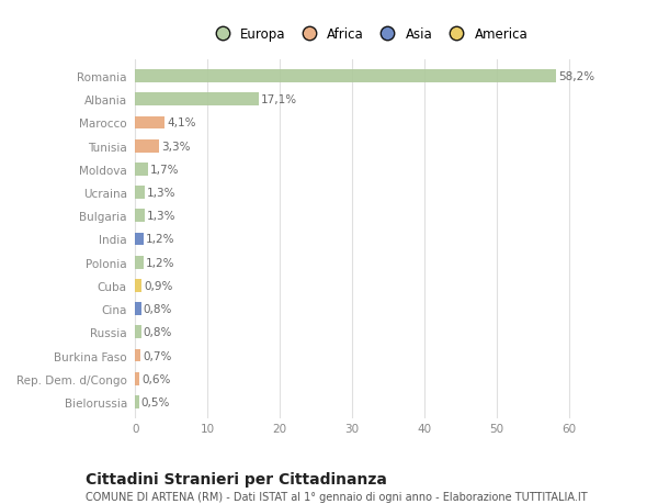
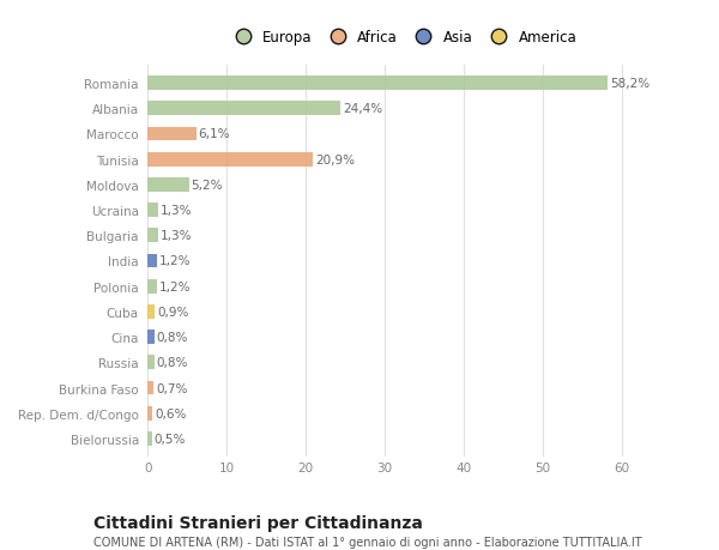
Albania: 17,1% -> 24,4%
Marocco: 4,1% -> 6,1%
Tunisia: 3,3% -> 20,9%
Moldova: 1,7% -> 5,2%
